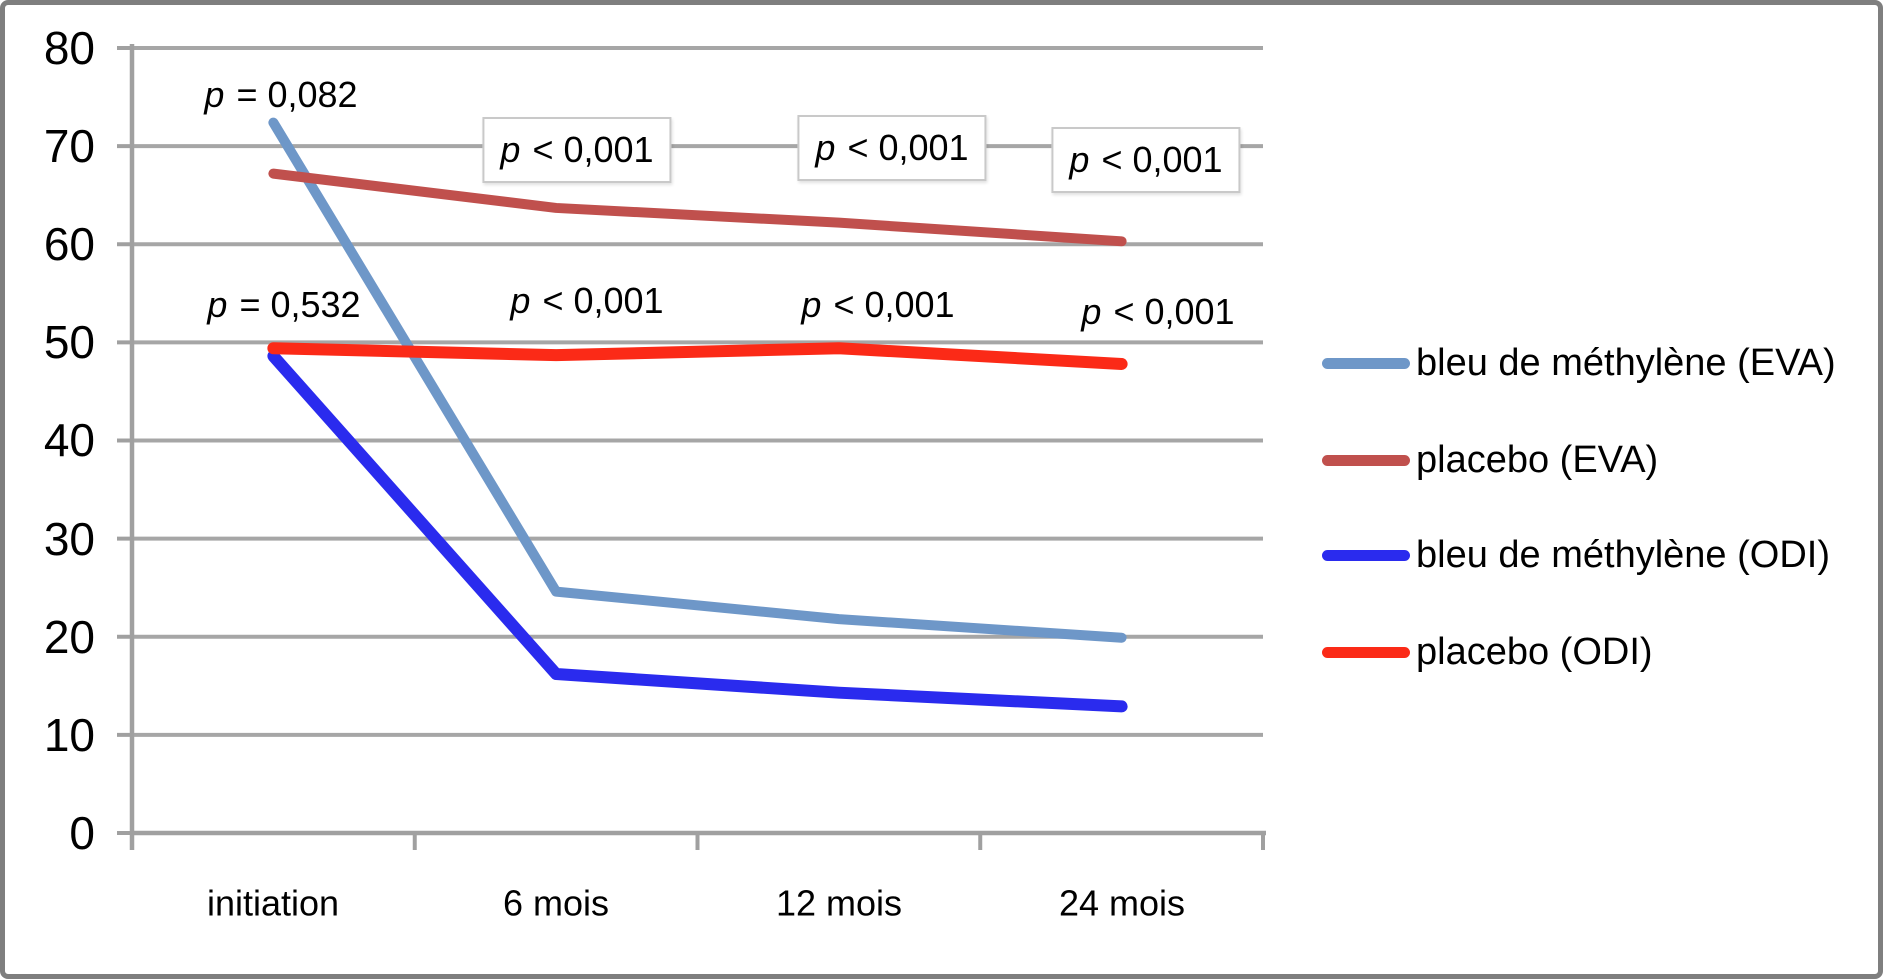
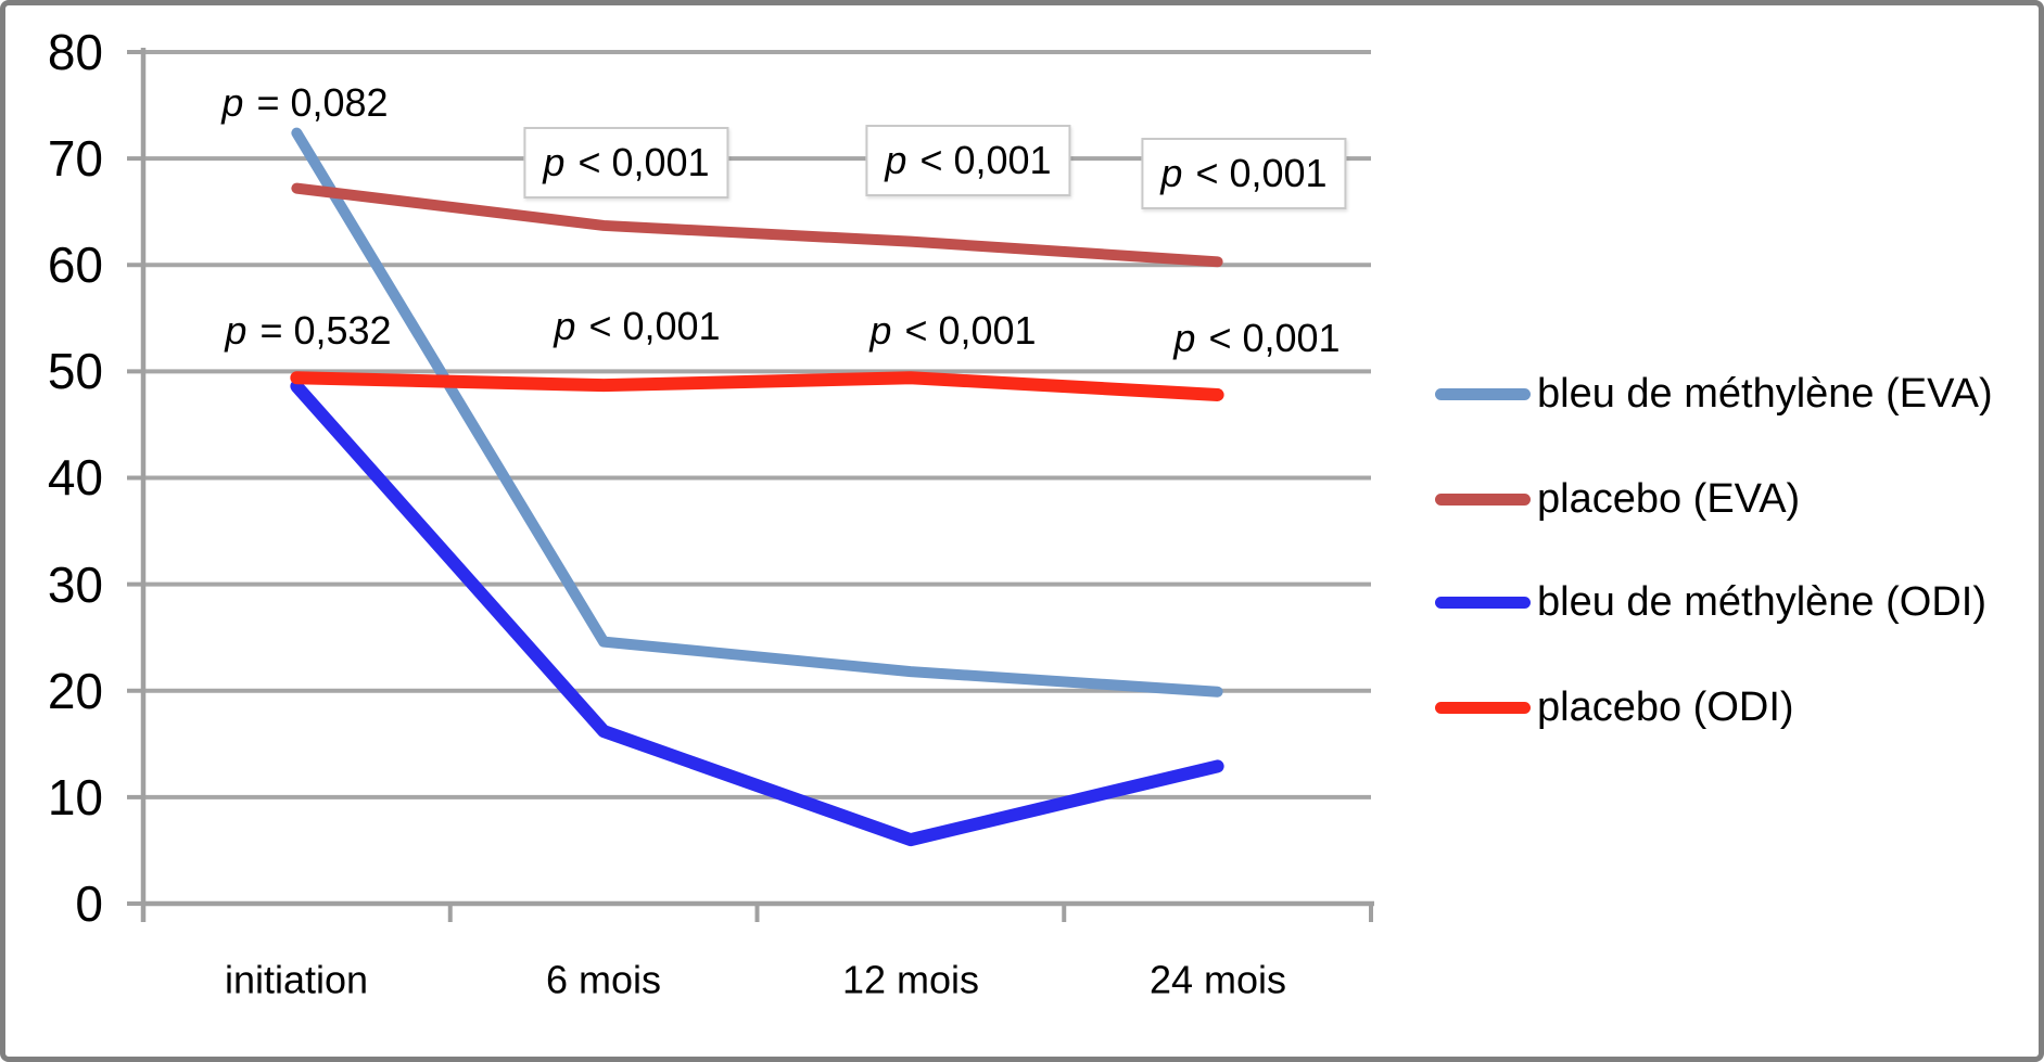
bleu de méthylène (ODI)/12 mois: 14 -> 6
